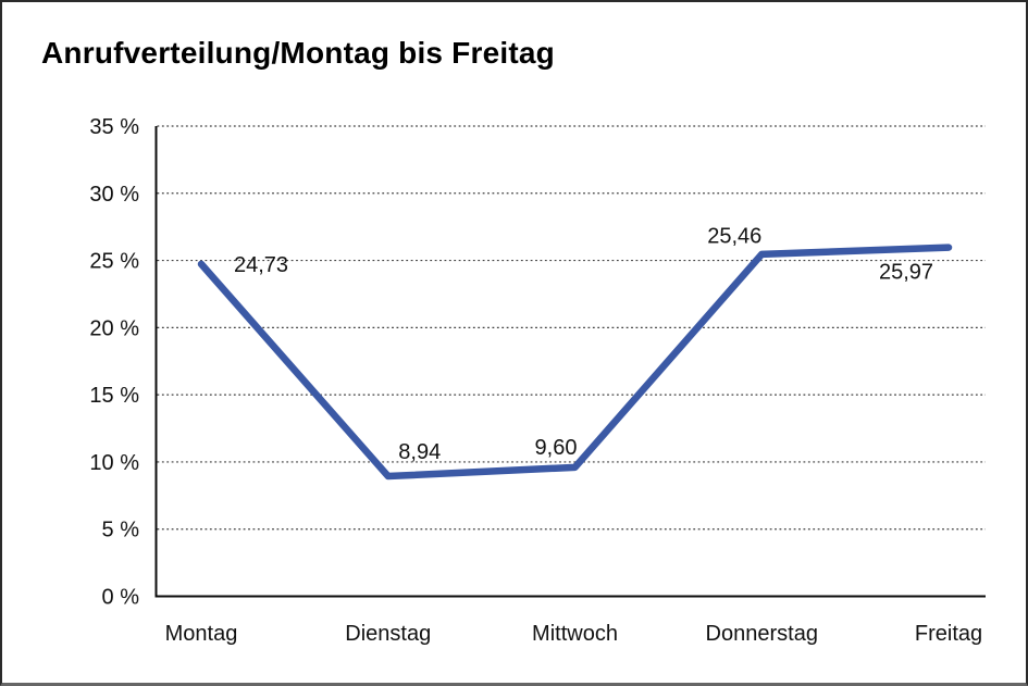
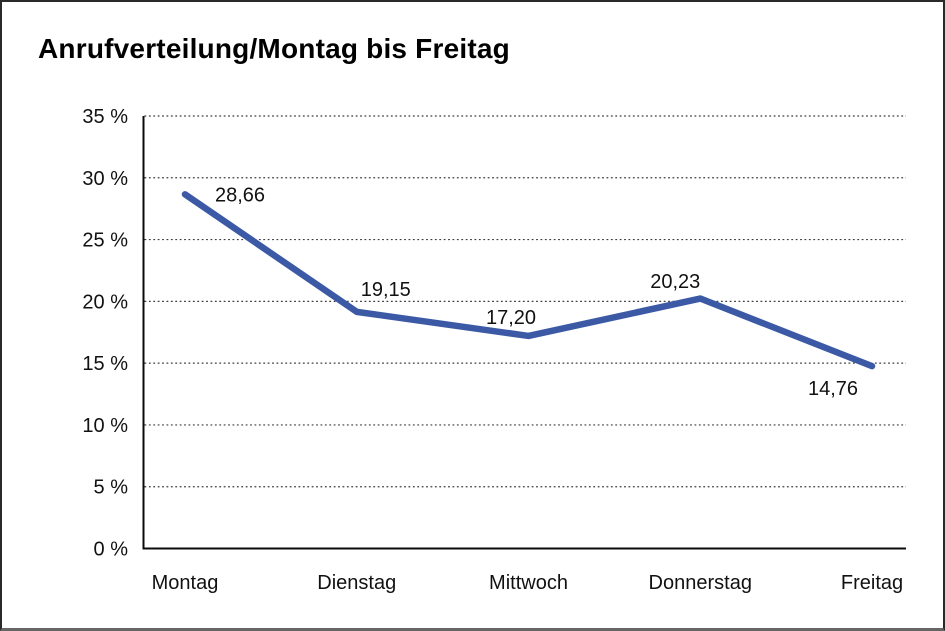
Montag: 24,73 -> 28,66
Dienstag: 8,94 -> 19,15
Mittwoch: 9,60 -> 17,20
Donnerstag: 25,46 -> 20,23
Freitag: 25,97 -> 14,76
